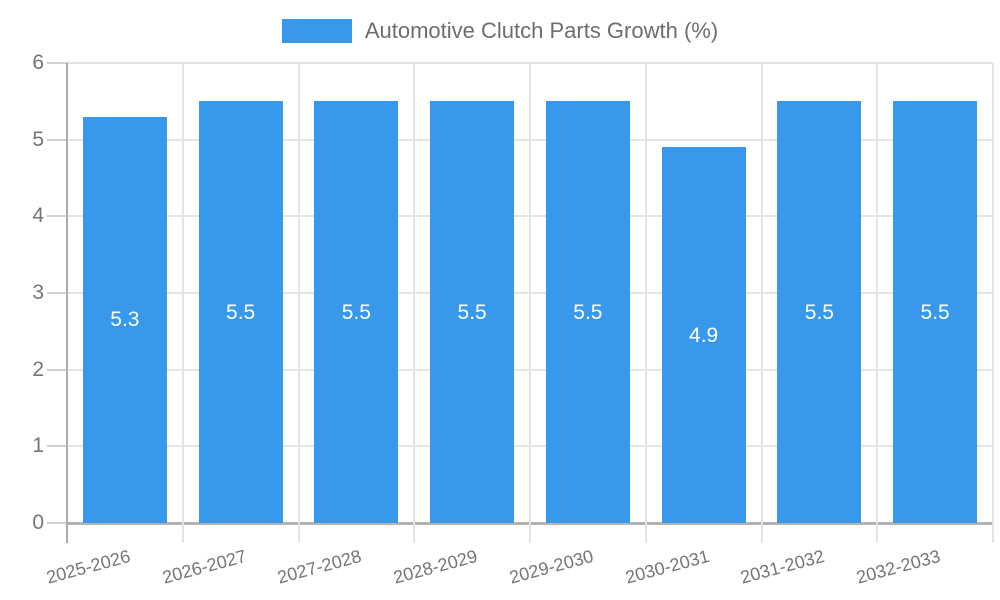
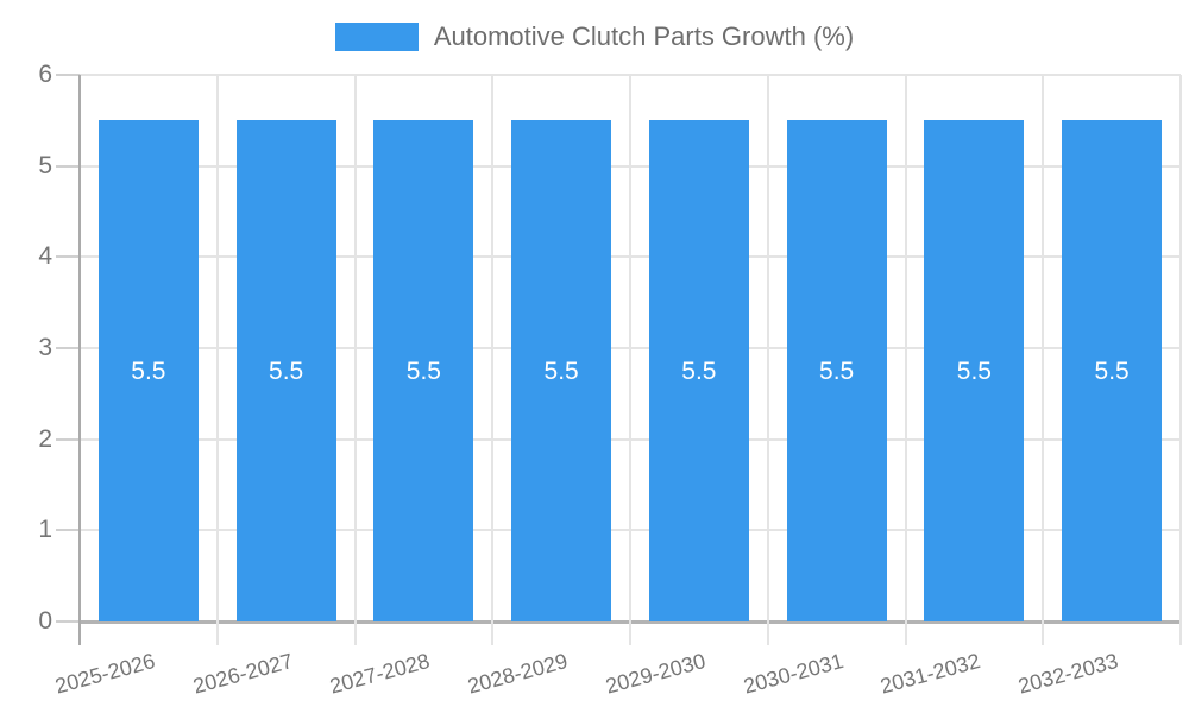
2025-2026: 5.3 -> 5.5
2030-2031: 4.9 -> 5.5
